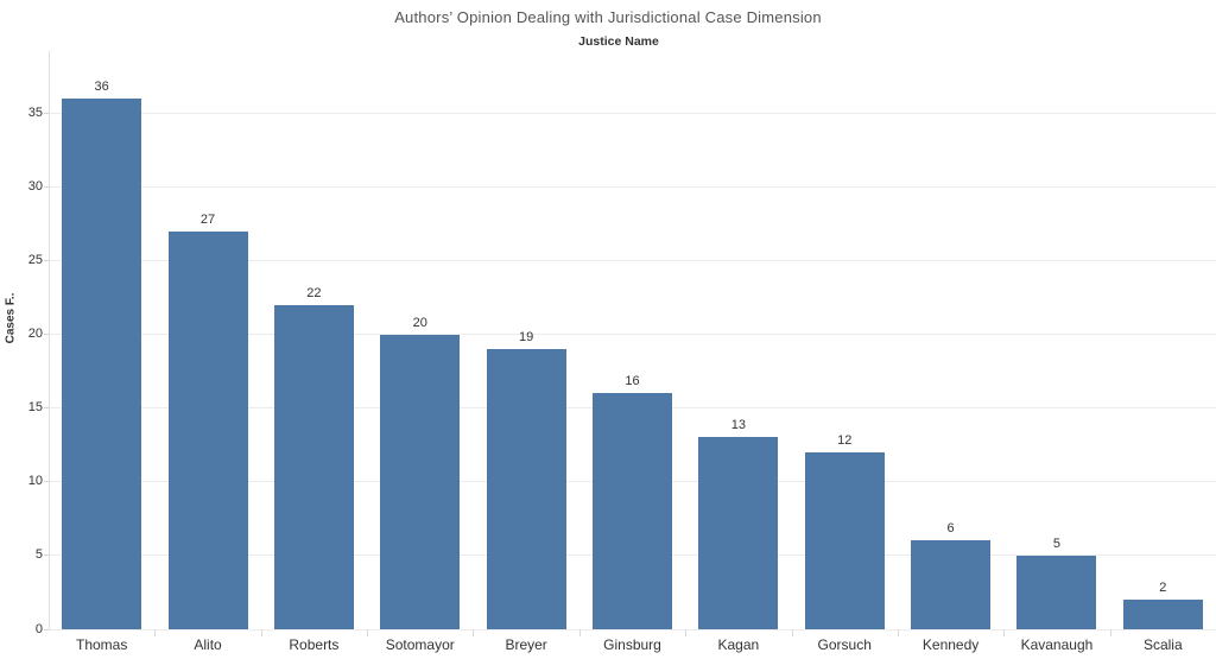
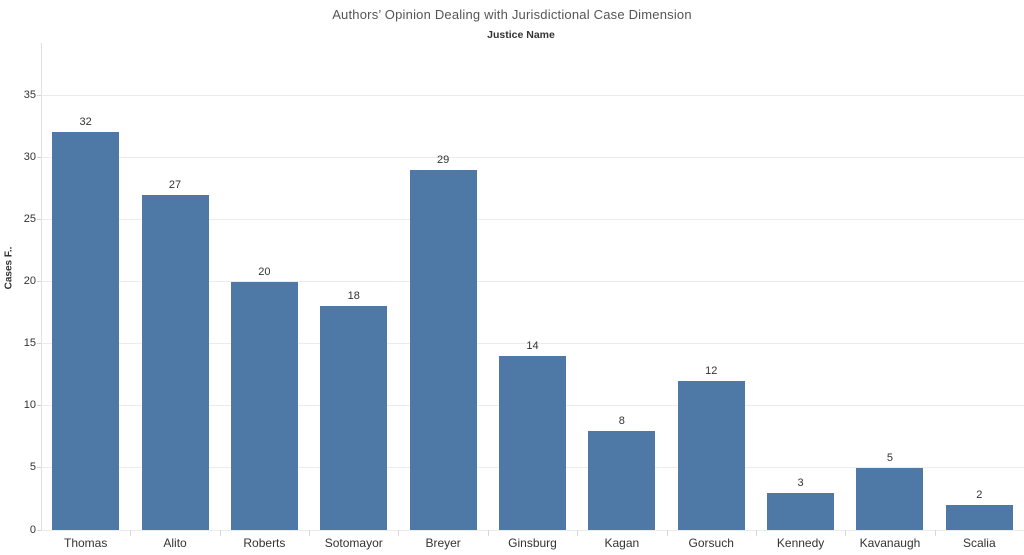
Thomas: 36 -> 32
Roberts: 22 -> 20
Sotomayor: 20 -> 18
Breyer: 19 -> 29
Ginsburg: 16 -> 14
Kagan: 13 -> 8
Kennedy: 6 -> 3
